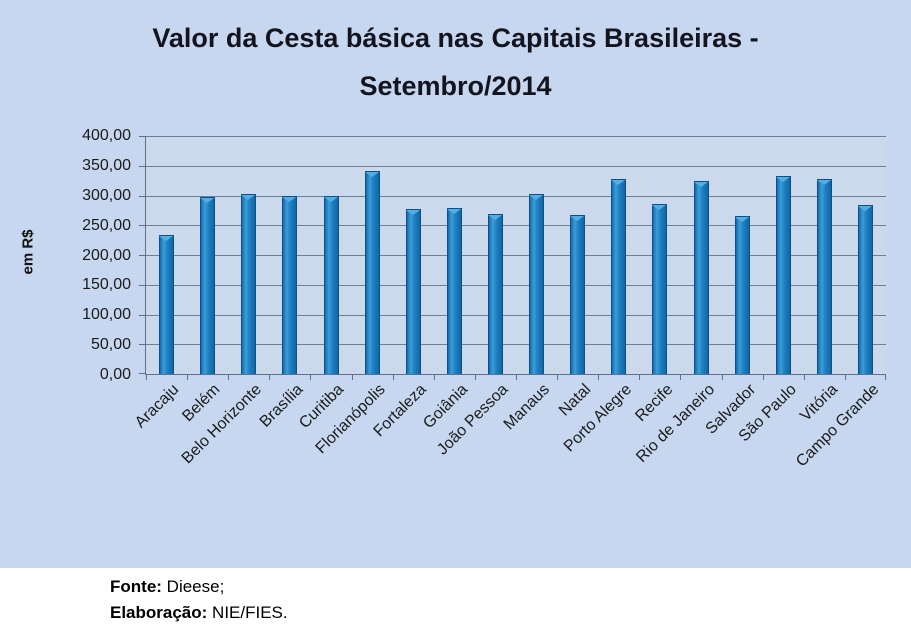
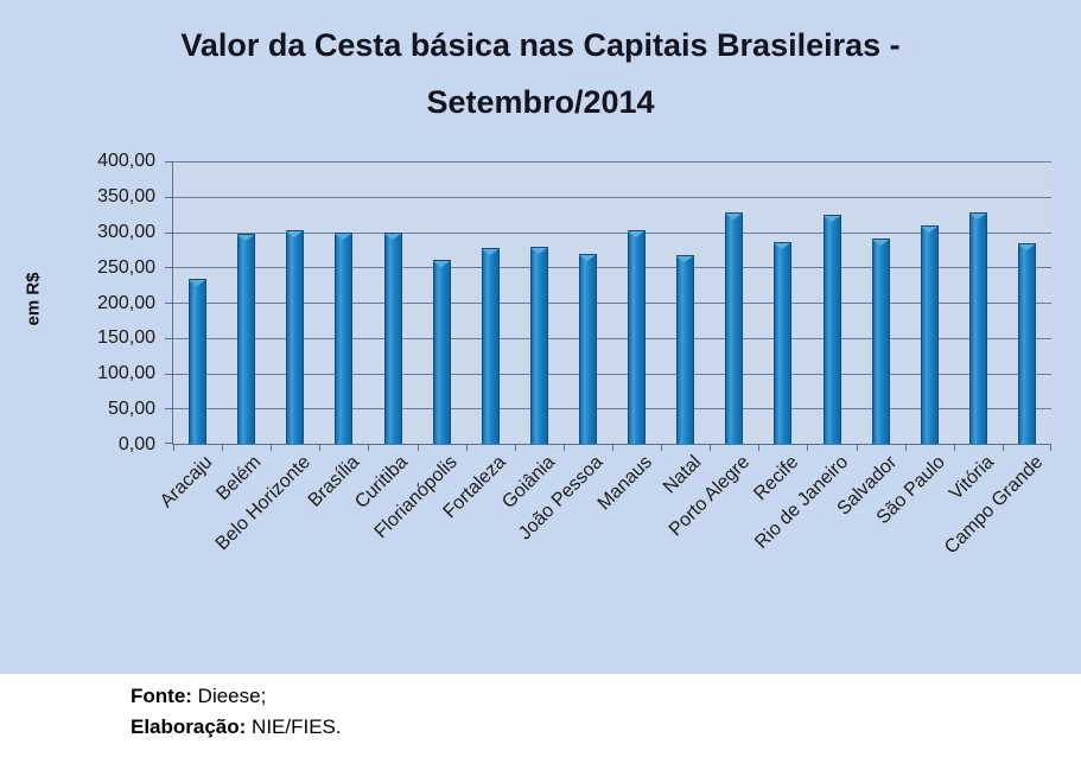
Florianópolis: 340 -> 260
Salvador: 260 -> 290
São Paulo: 330 -> 310
